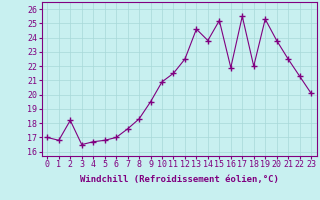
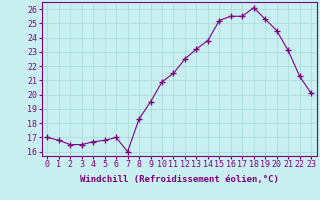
2: 18.2 -> 16.5
7: 17.6 -> 16.0
13: 24.6 -> 23.2
16: 21.9 -> 25.5
18: 22.0 -> 26.1
20: 23.8 -> 24.5
21: 22.5 -> 23.1
